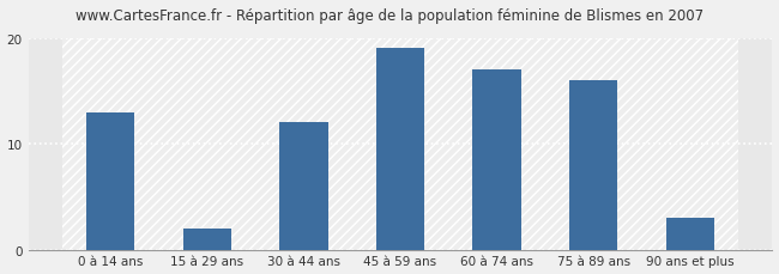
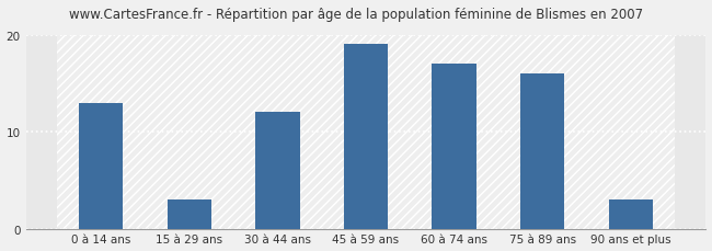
15 à 29 ans: 2 -> 3
